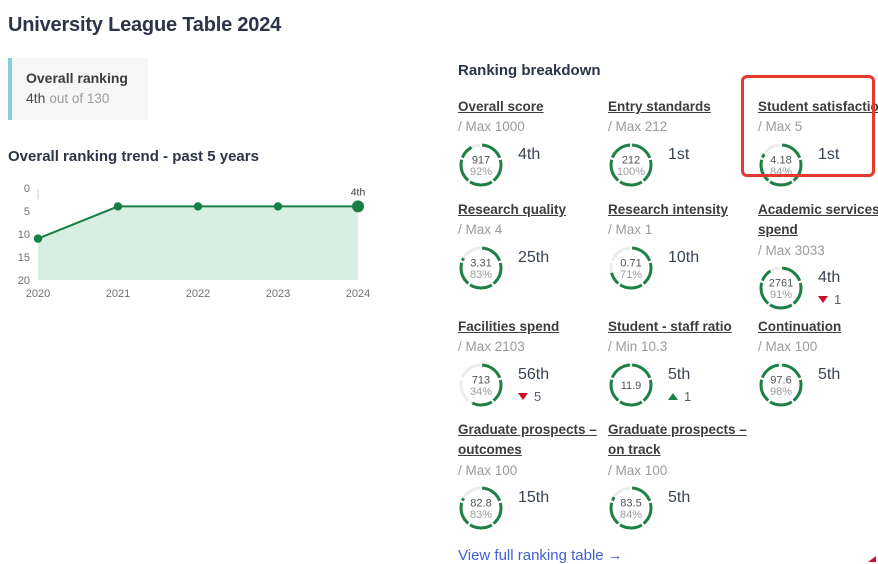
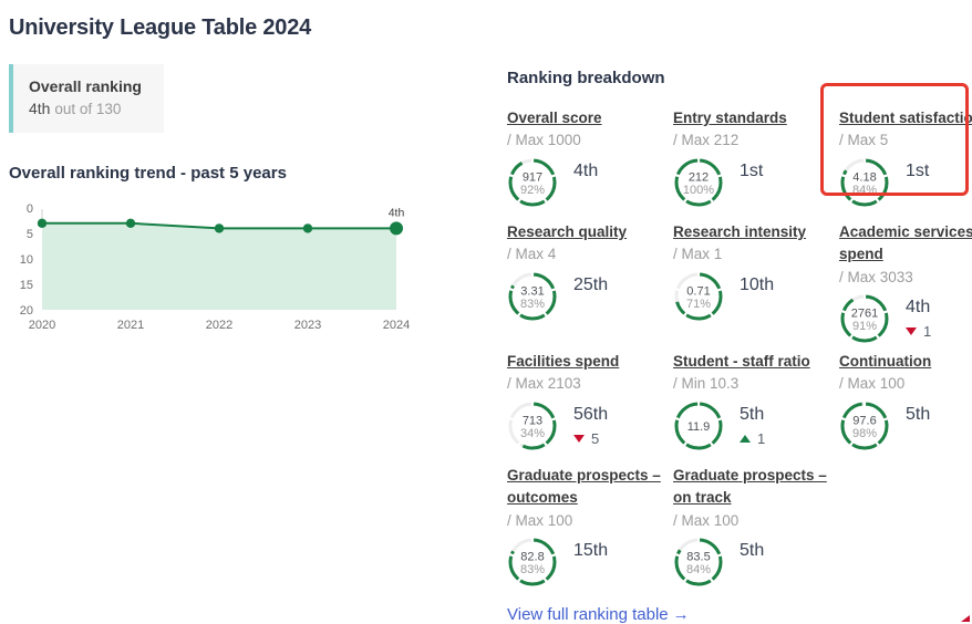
2020: 11 -> 3
2021: 4 -> 3
